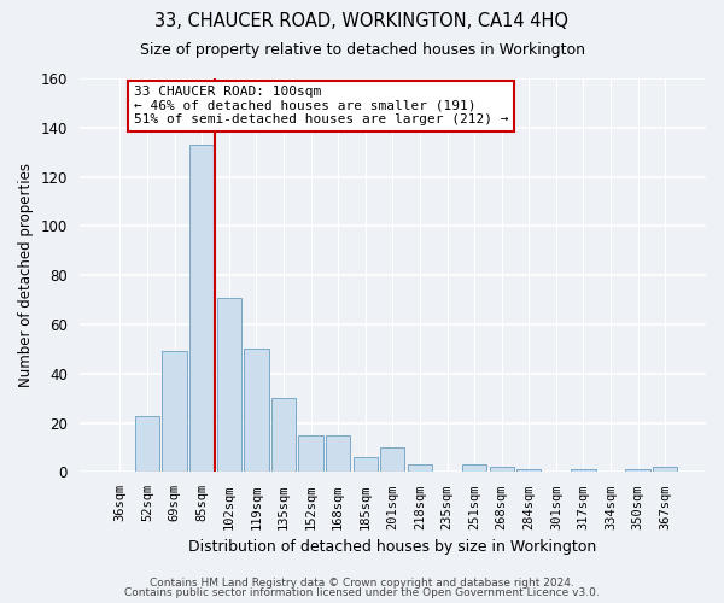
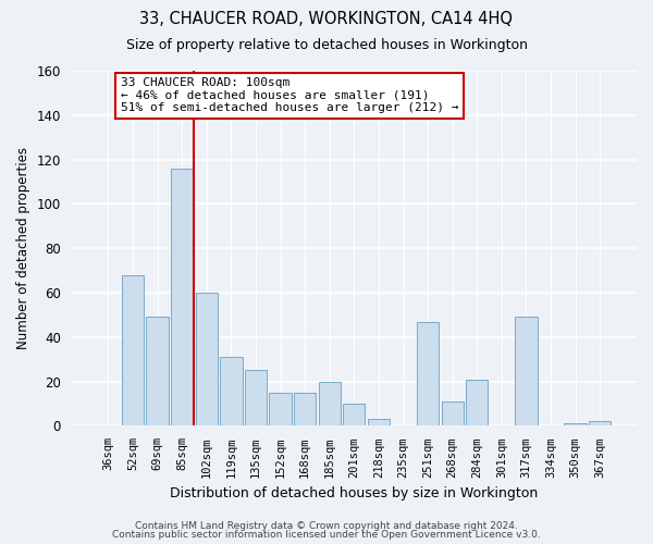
52sqm: 23 -> 68
85sqm: 133 -> 116
102sqm: 71 -> 60
119sqm: 50 -> 31
135sqm: 30 -> 25
185sqm: 6 -> 20
251sqm: 3 -> 47
268sqm: 2 -> 11
284sqm: 1 -> 21
317sqm: 1 -> 49
